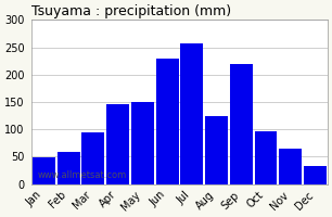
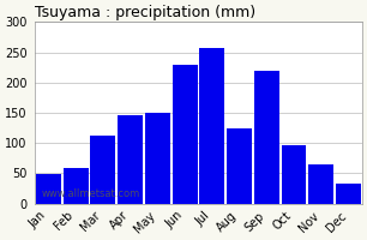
Mar: 95 -> 112
